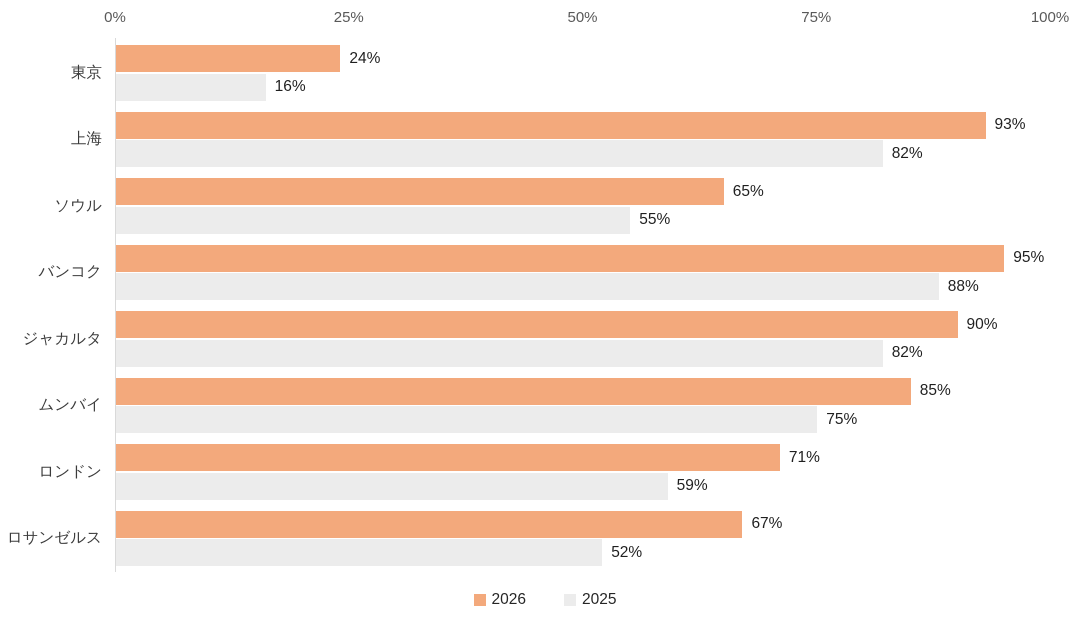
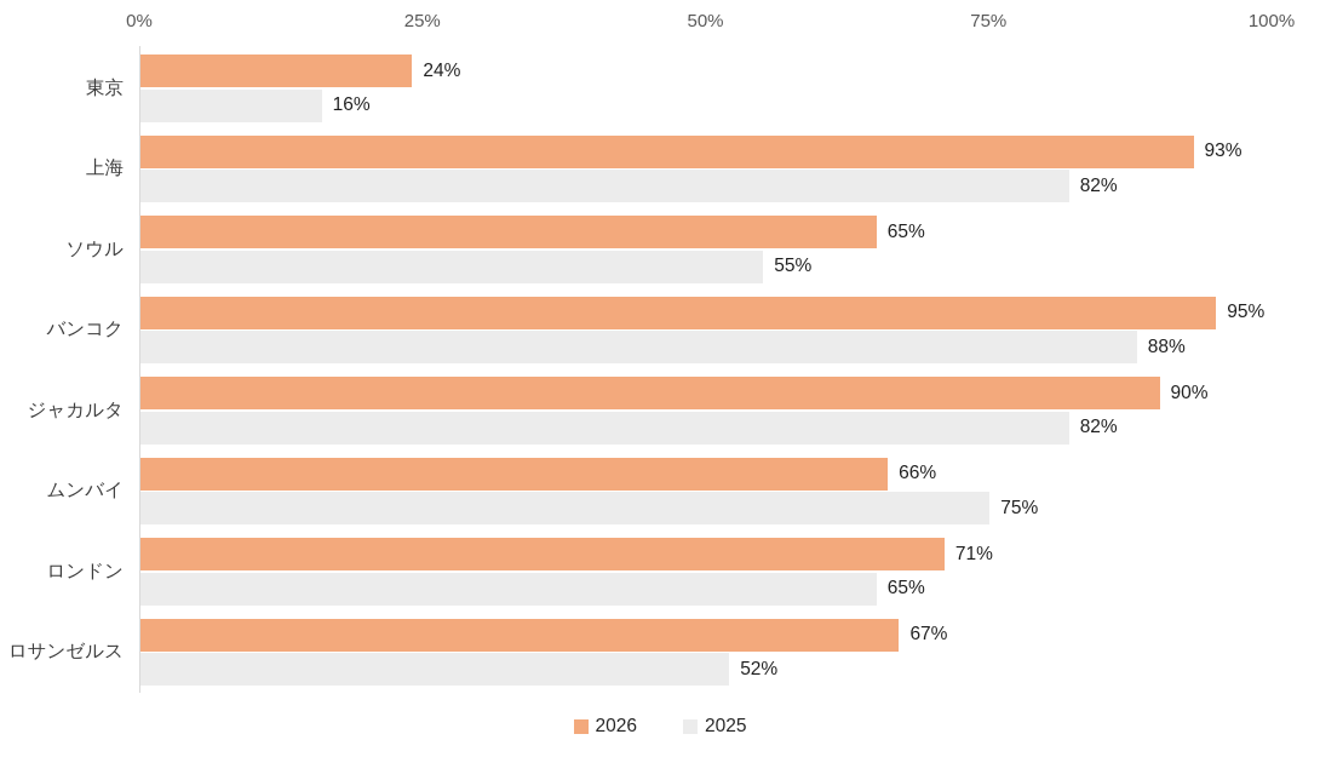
2026/ムンバイ: 85% -> 66%
2025/ロンドン: 59% -> 65%
